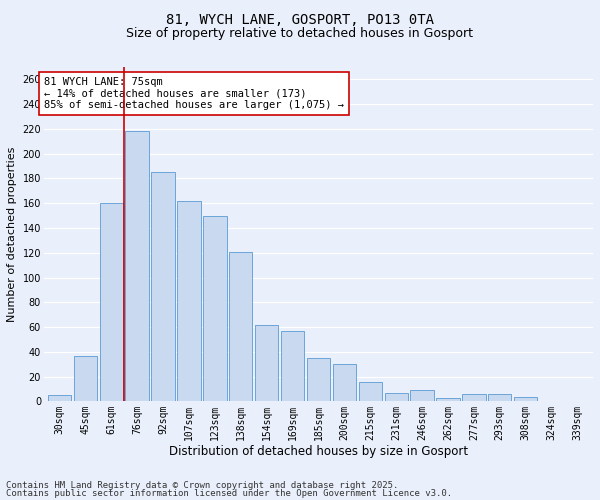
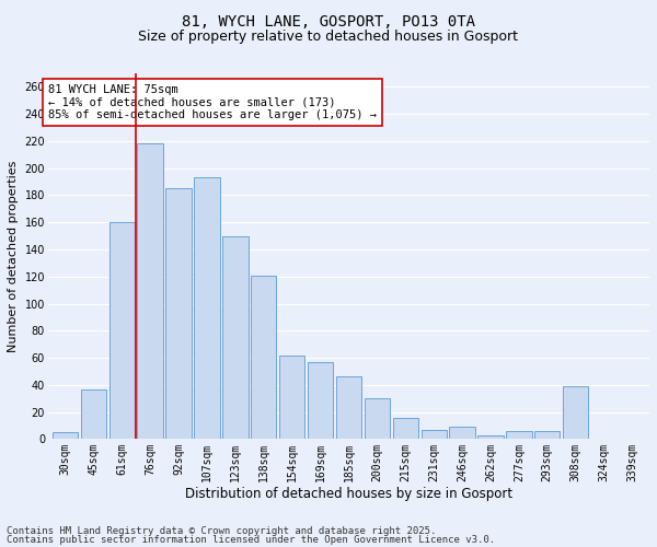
107sqm: 162 -> 193
185sqm: 35 -> 46
308sqm: 4 -> 39
